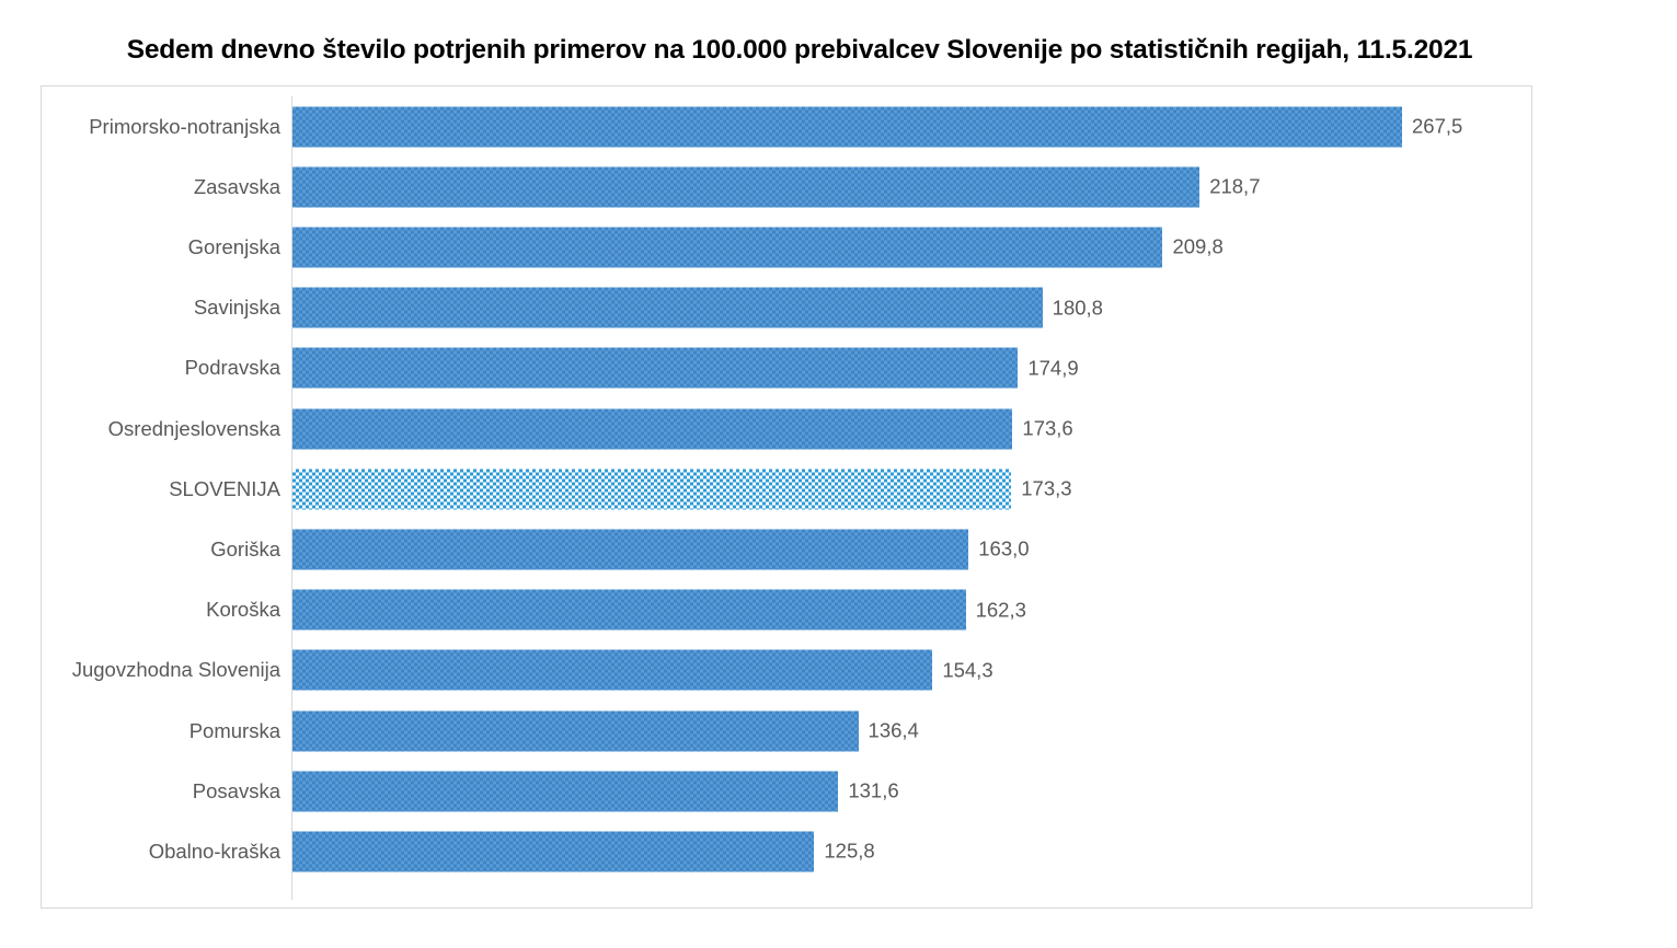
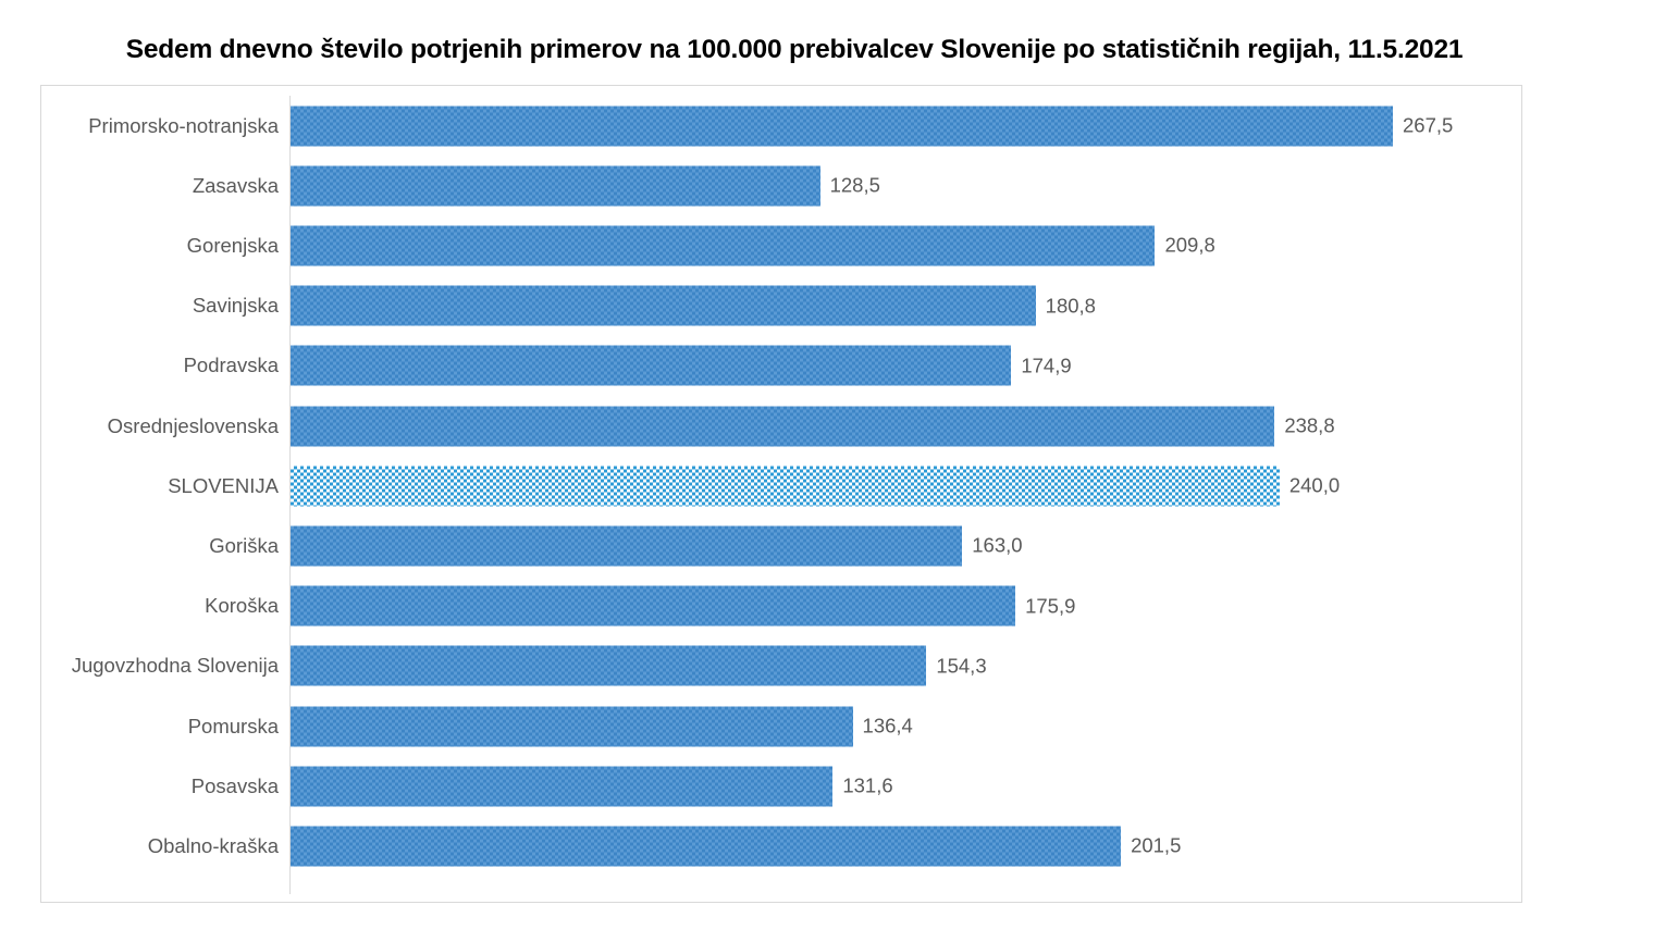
Zasavska: 218,7 -> 128,5
Osrednjeslovenska: 173,6 -> 238,8
SLOVENIJA: 173,3 -> 240,0
Koroška: 162,3 -> 175,9
Obalno-kraška: 125,8 -> 201,5
